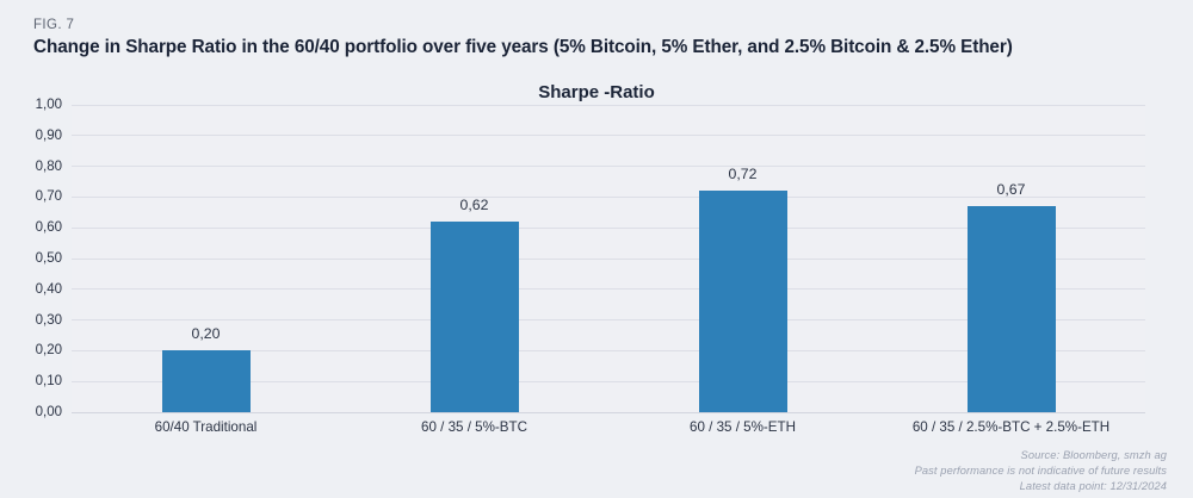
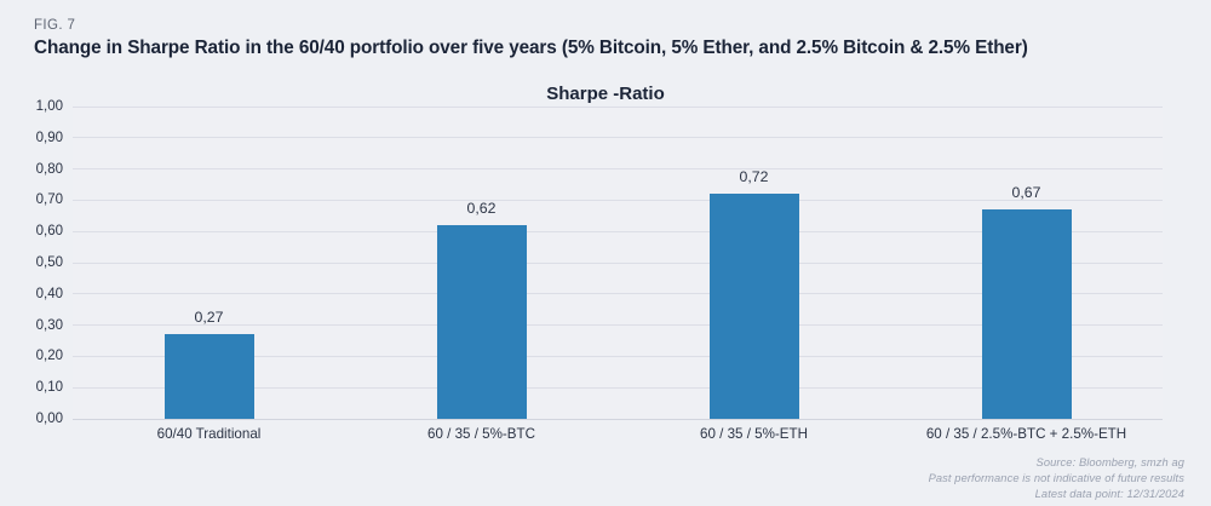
60/40 Traditional: 0,20 -> 0,27
